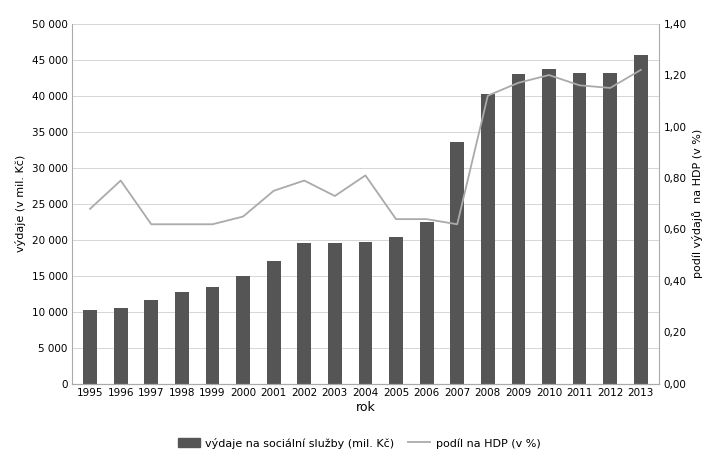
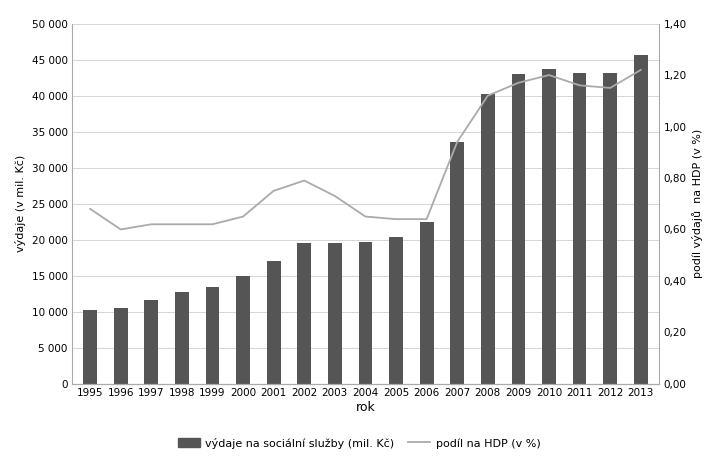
podíl na HDP (v %)/1996: 0,79 -> 0,60
podíl na HDP (v %)/2004: 0,81 -> 0,65
podíl na HDP (v %)/2007: 0,62 -> 0,94
